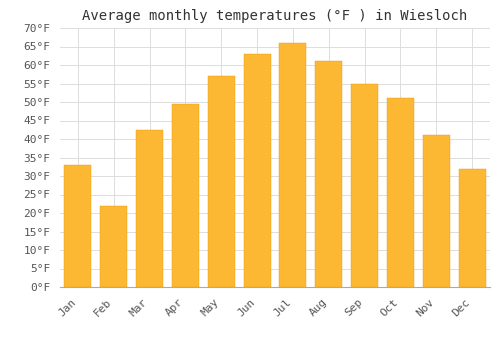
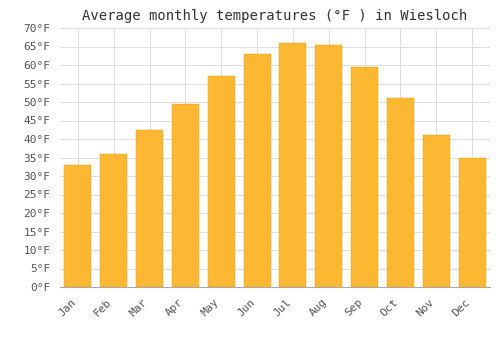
Feb: 22.0°F -> 36.0°F
Aug: 61.0°F -> 65.5°F
Sep: 55.0°F -> 59.5°F
Dec: 32.0°F -> 35.0°F
